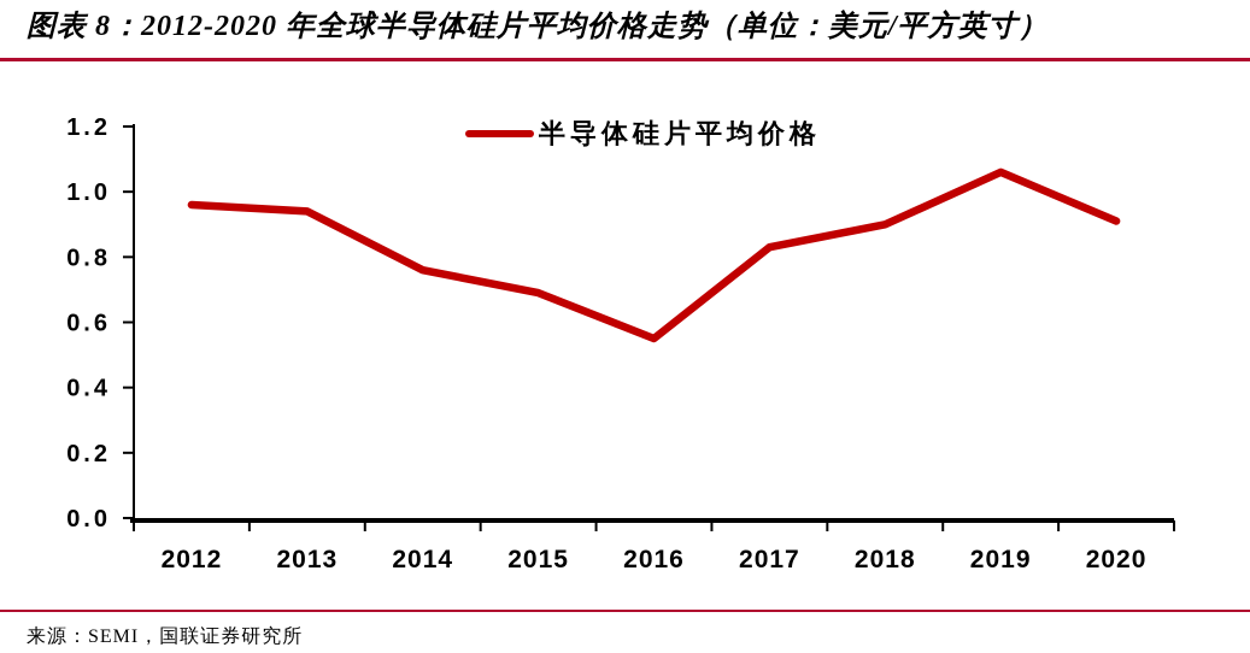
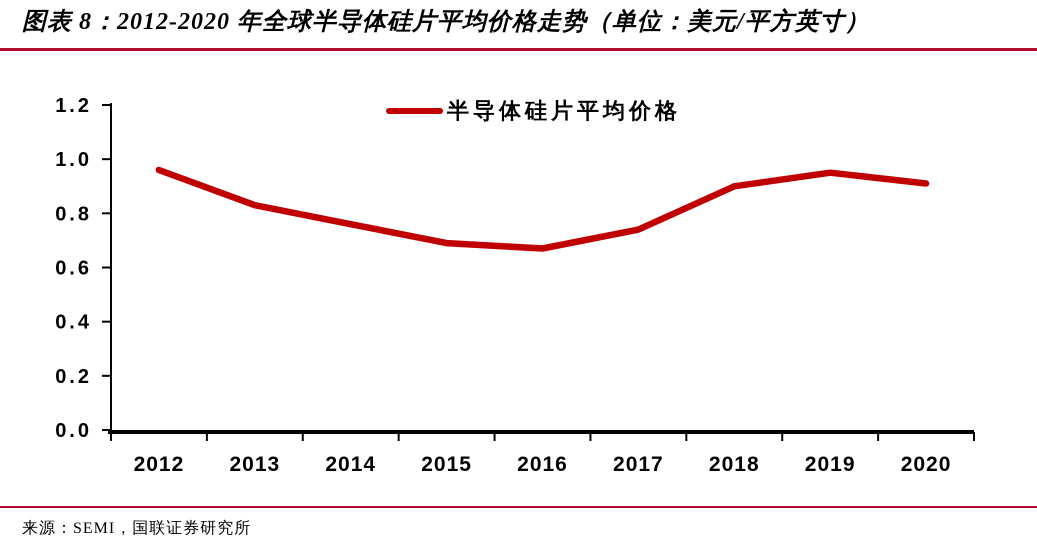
2013: 0.94 -> 0.83
2016: 0.55 -> 0.67
2017: 0.83 -> 0.74
2019: 1.06 -> 0.95
